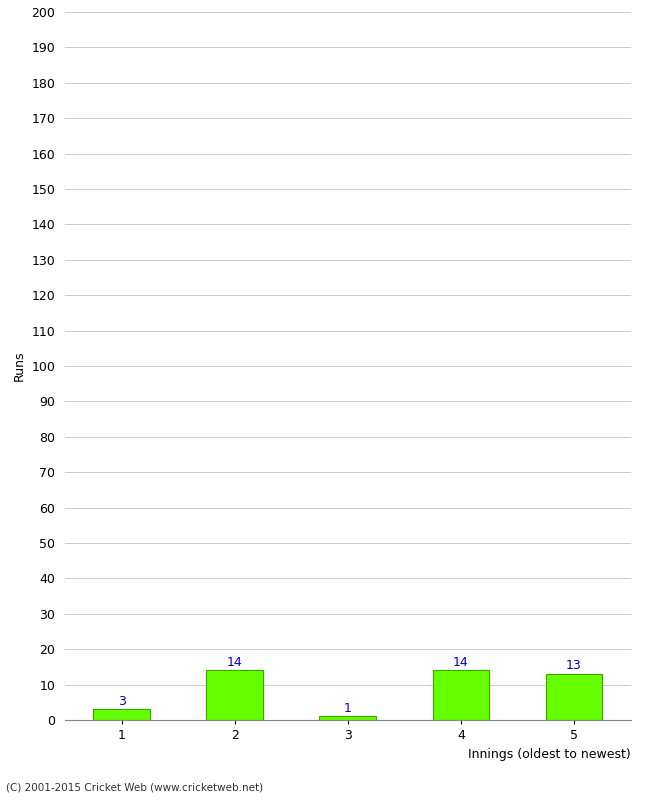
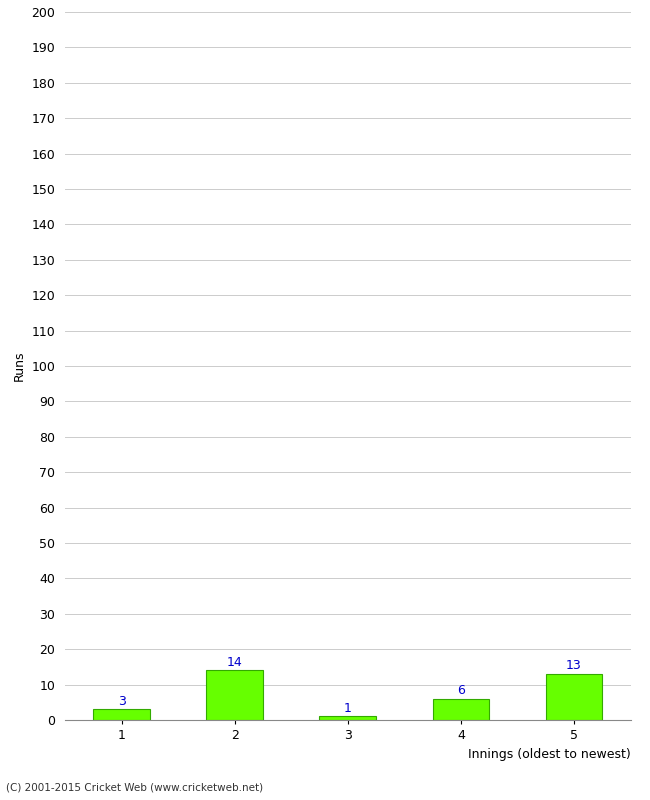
4: 14 -> 6
